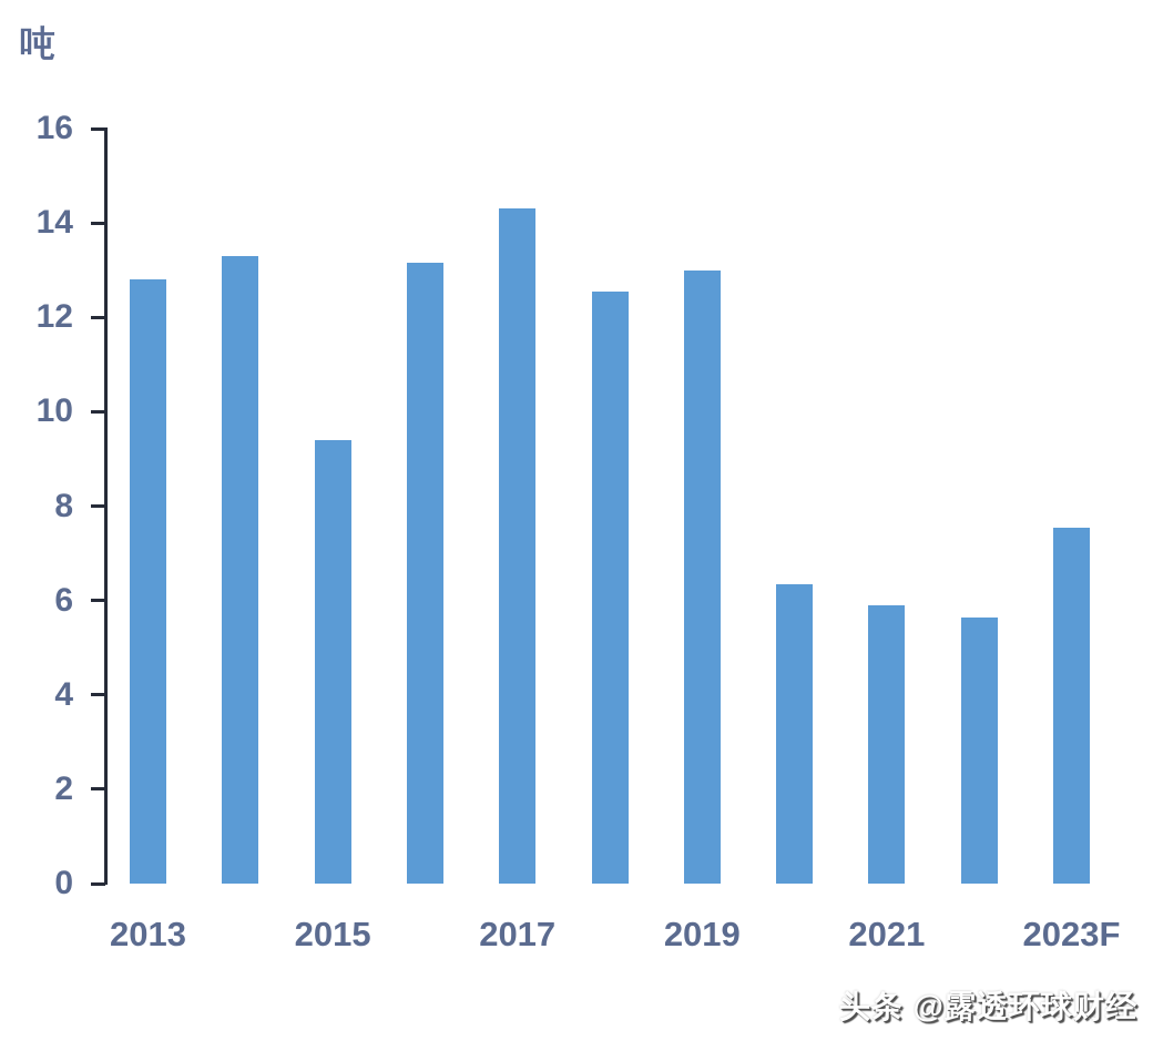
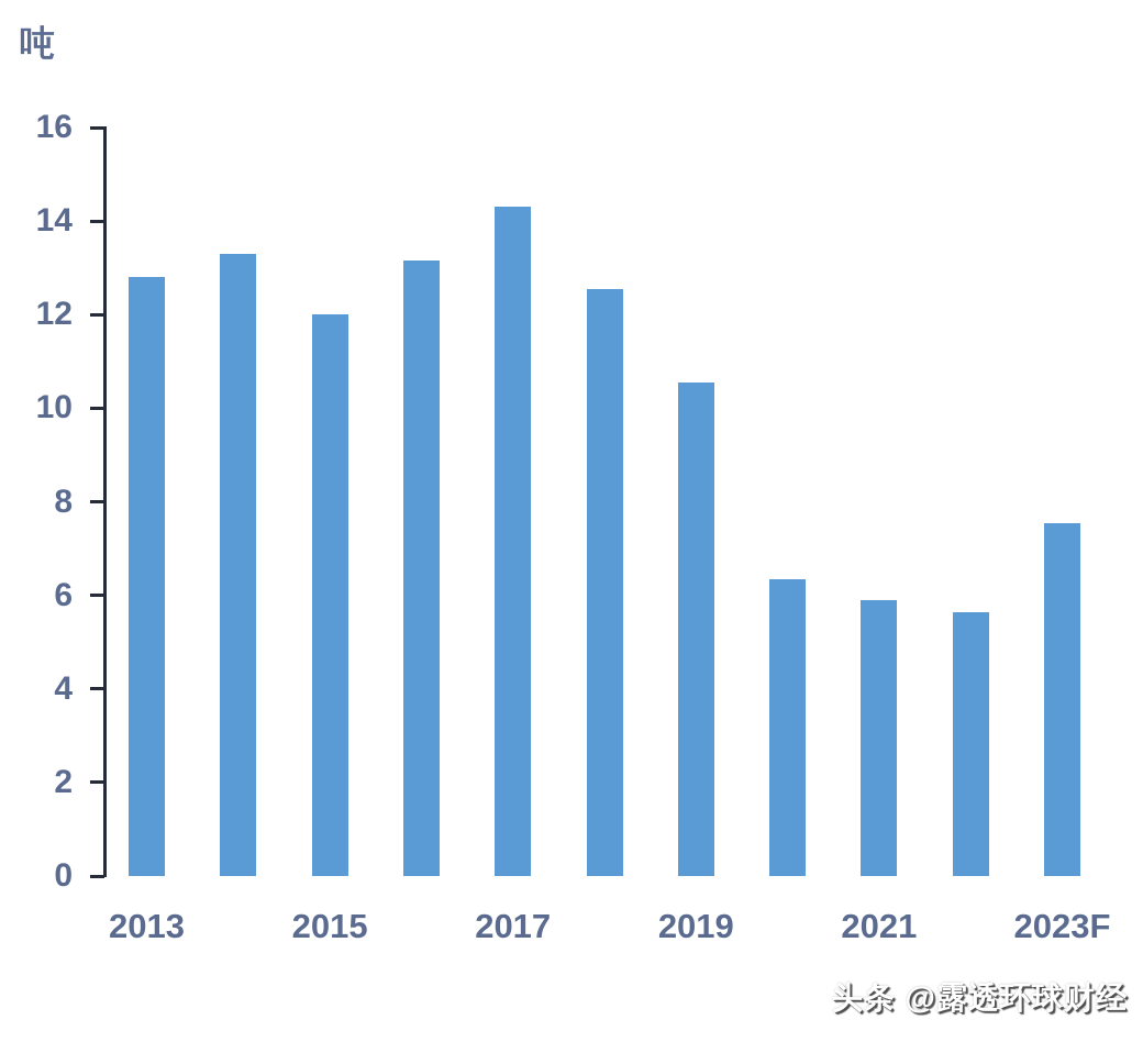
2015: 9.4 -> 12.0
2019: 13.0 -> 10.6
